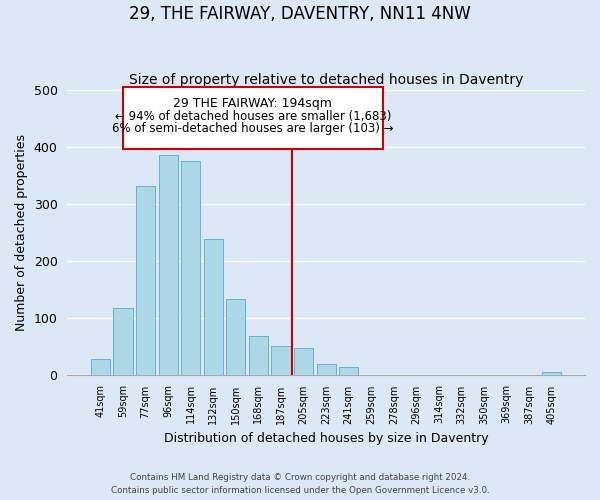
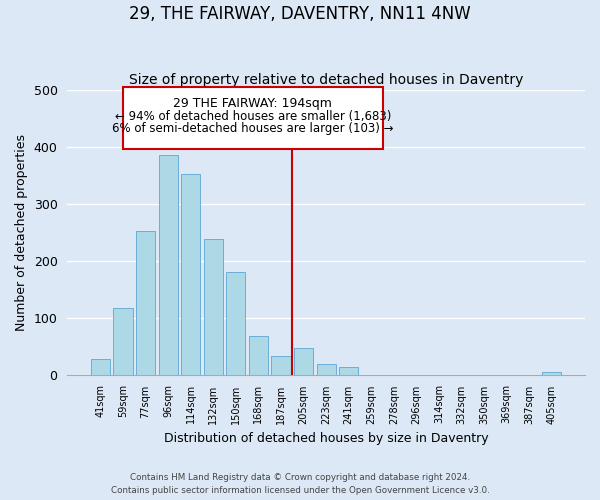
77sqm: 330 -> 252
114sqm: 374 -> 352
150sqm: 132 -> 180
187sqm: 50 -> 32
